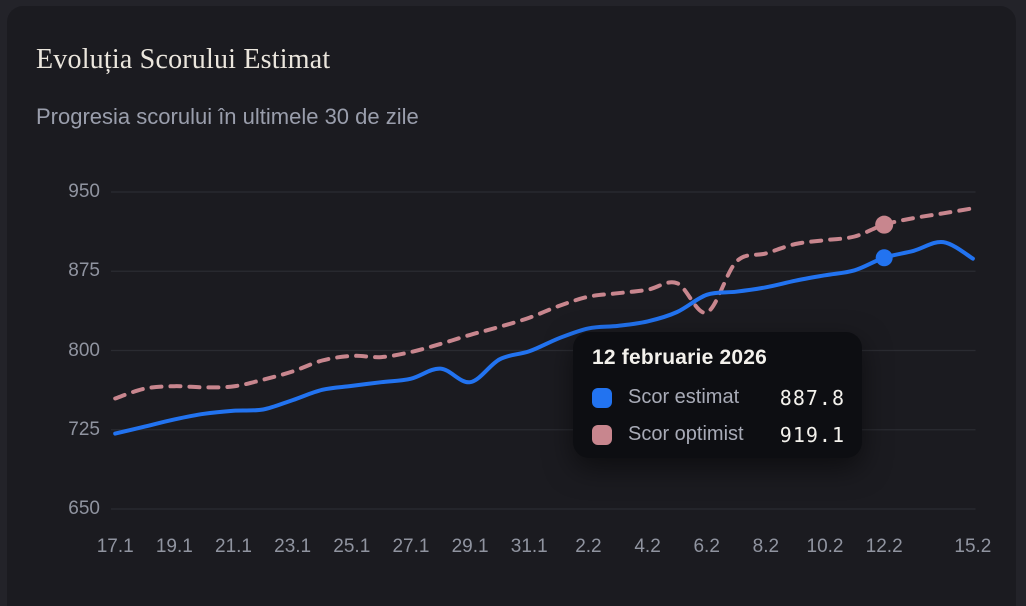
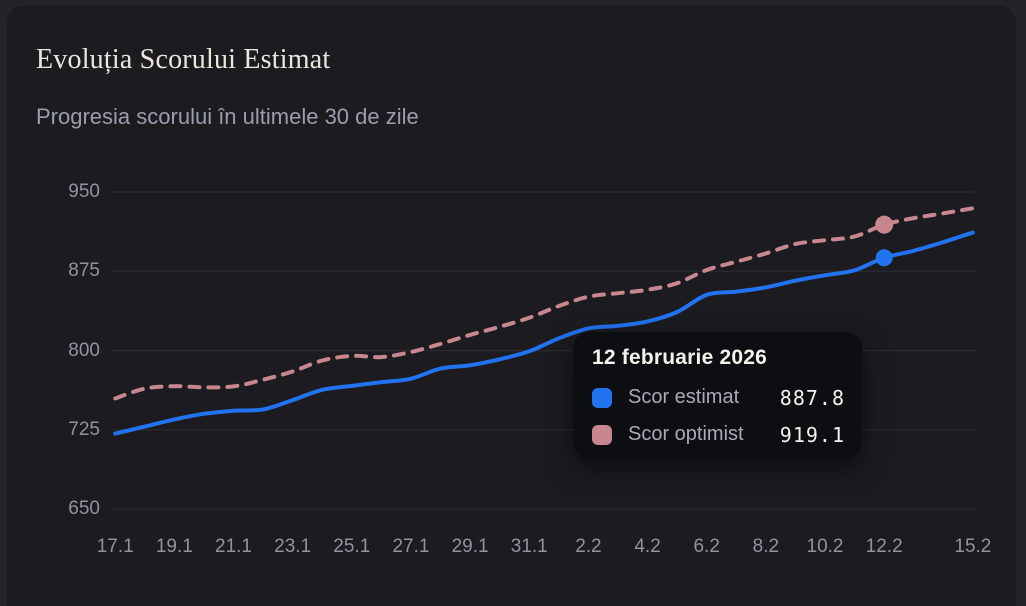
Scor estimat/29.1: 770 -> 786
Scor optimist/6.2: 836 -> 876
Scor estimat/15.2: 887 -> 912
